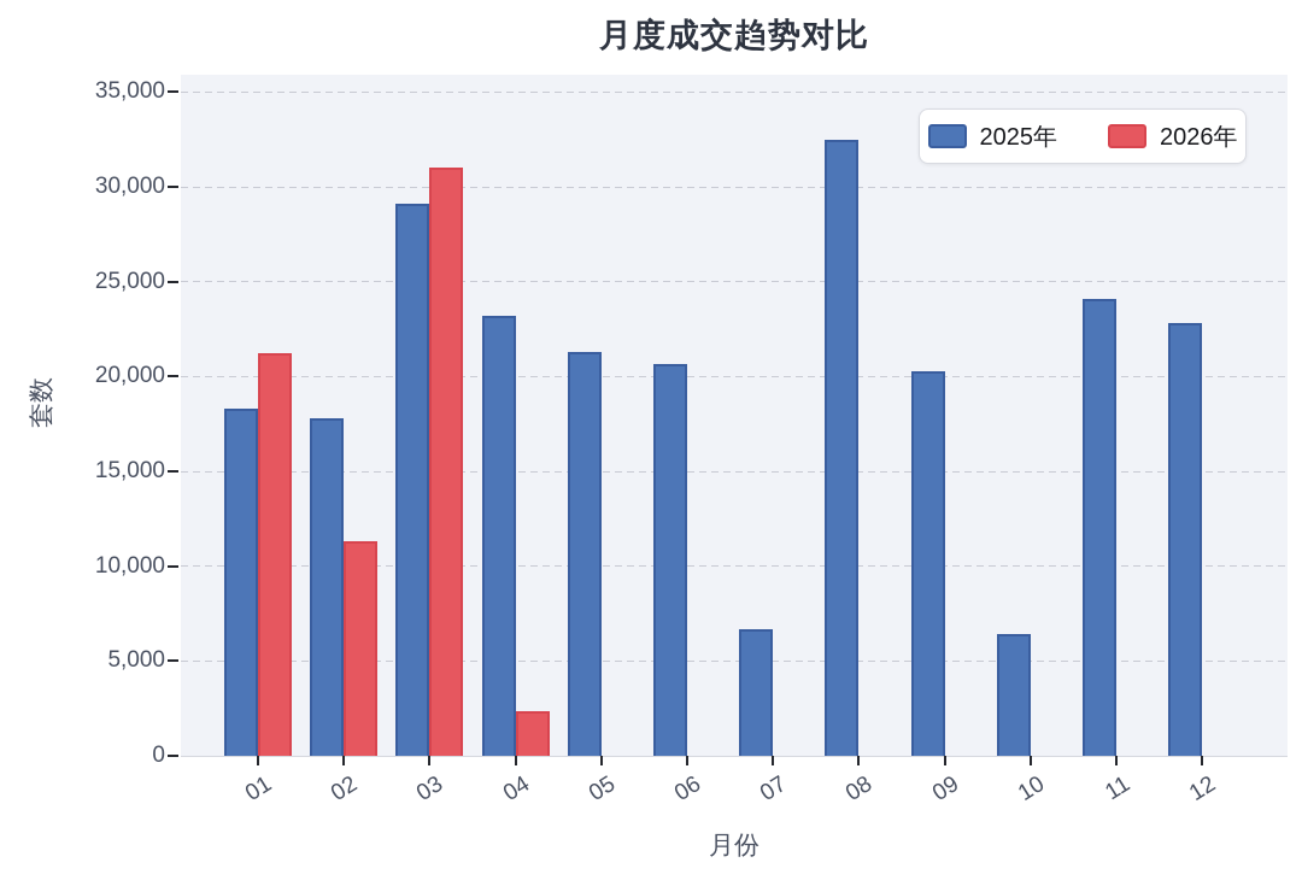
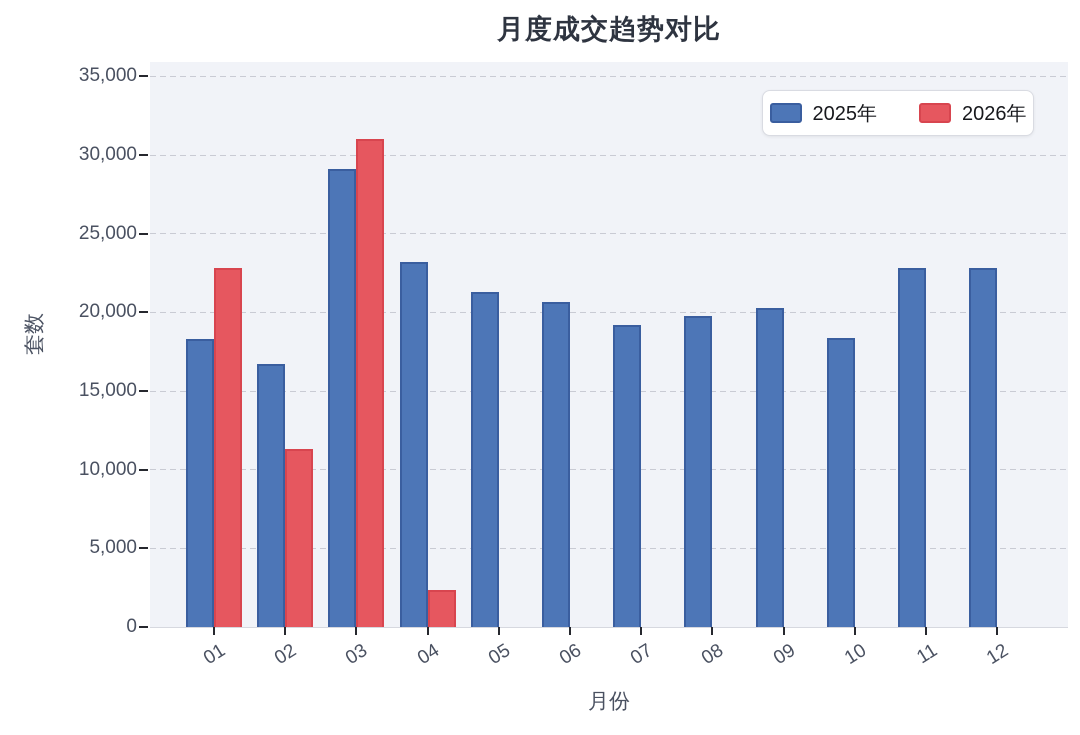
2026年/01: 21200 -> 22800
2025年/02: 17800 -> 16700
2025年/07: 6700 -> 19200
2025年/08: 32500 -> 19800
2025年/10: 6400 -> 18400
2025年/11: 24100 -> 22800
